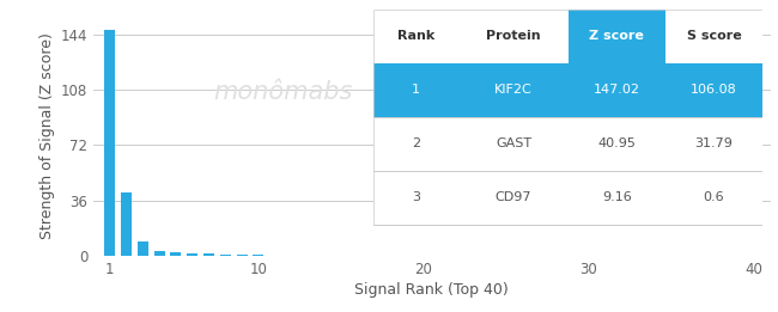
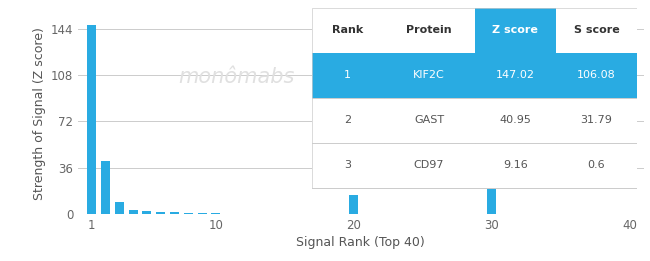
20: 0 -> 15
30: 0 -> 20
